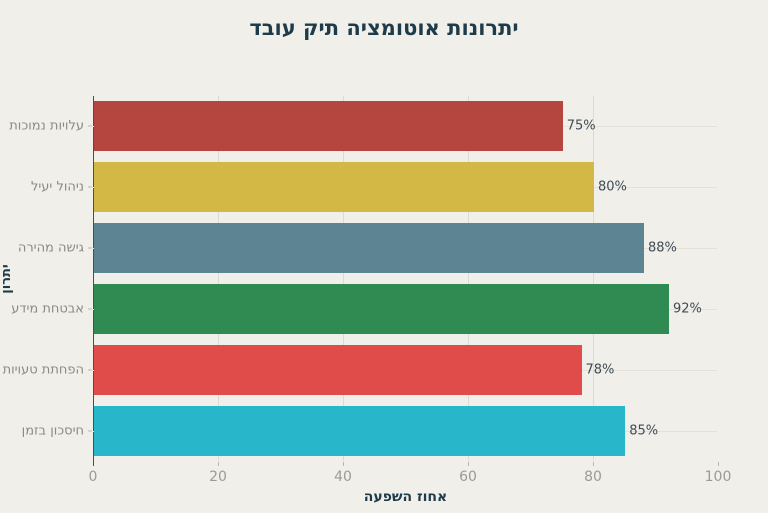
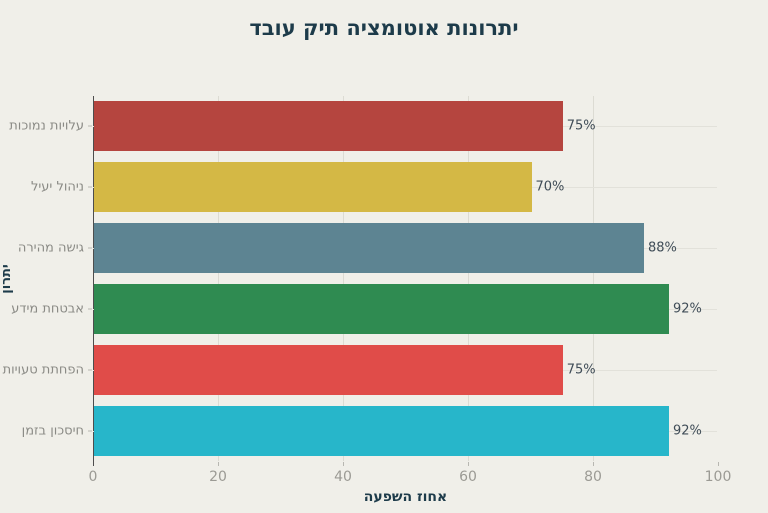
ניהול יעיל: 80% -> 70%
הפחתת טעויות: 78% -> 75%
חיסכון בזמן: 85% -> 92%
